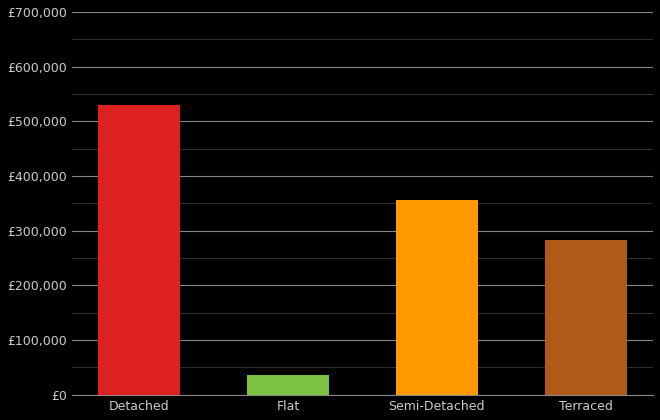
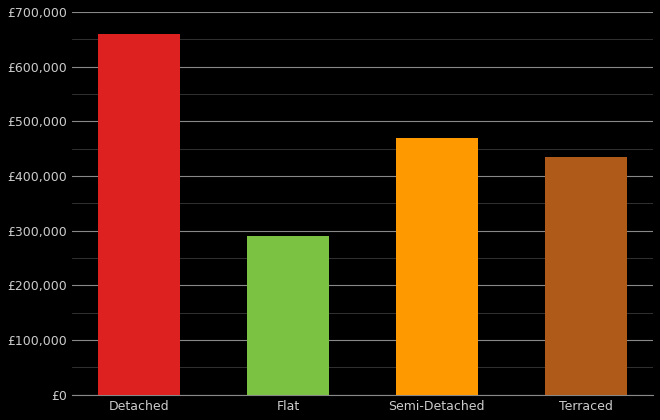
Detached: £530,000 -> £660,000
Flat: £36,000 -> £290,000
Semi-Detached: £356,000 -> £470,000
Terraced: £282,000 -> £435,000
